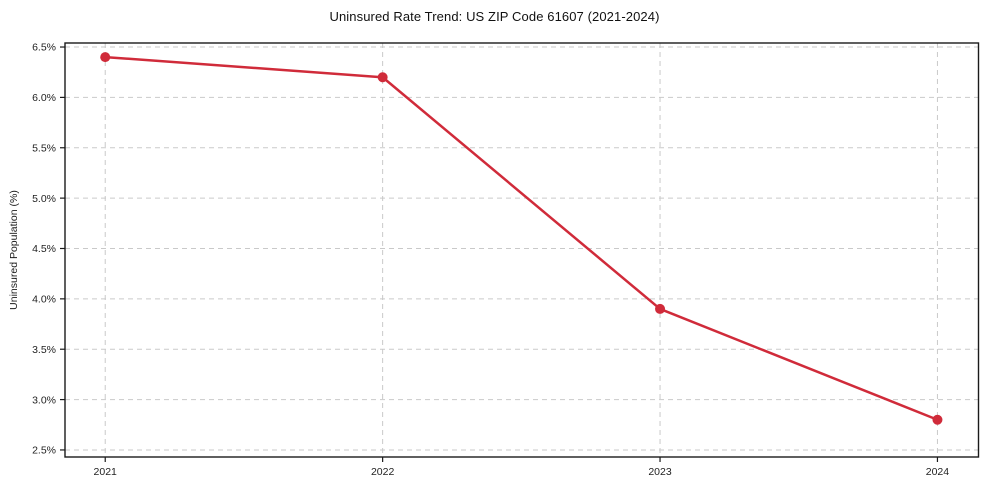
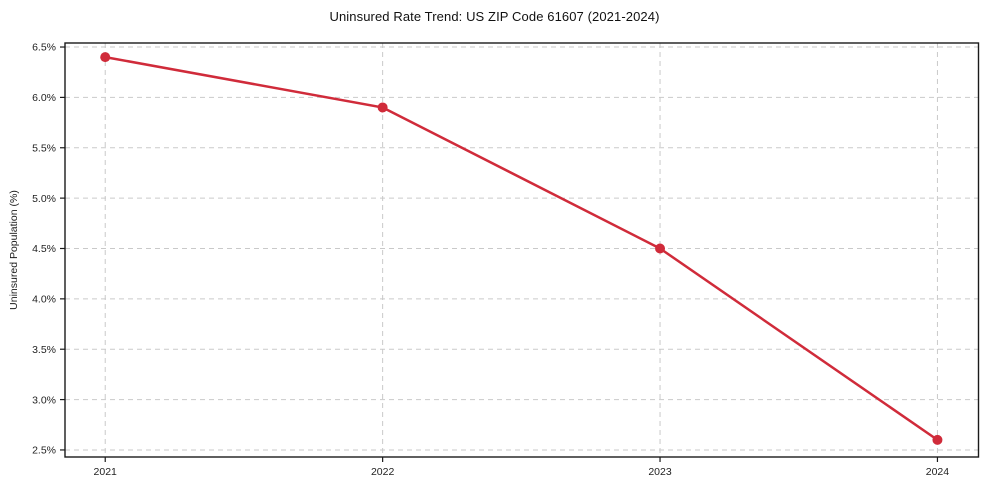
2022: 6.2% -> 5.9%
2023: 3.9% -> 4.5%
2024: 2.8% -> 2.6%
